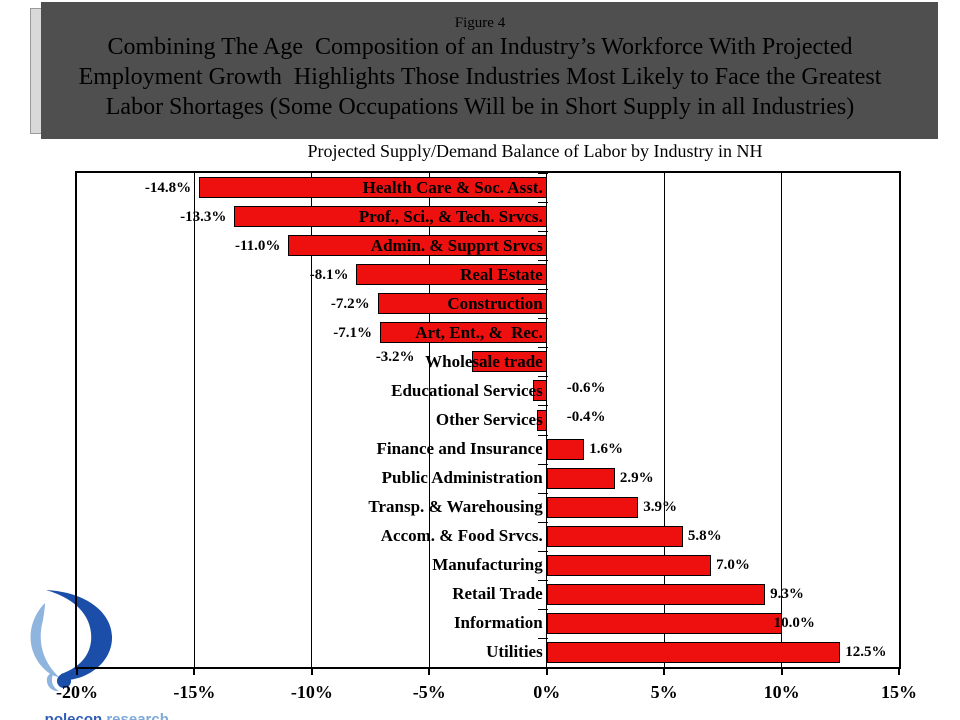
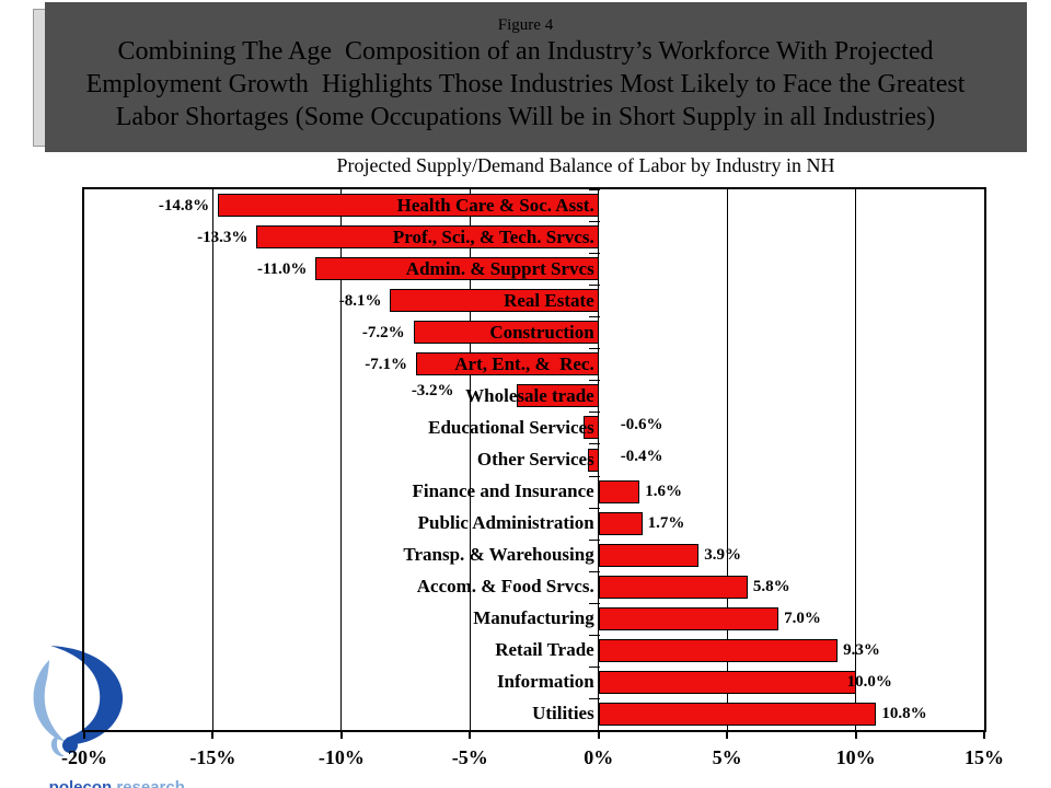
Public Administration: 2.9% -> 1.7%
Utilities: 12.5% -> 10.8%
